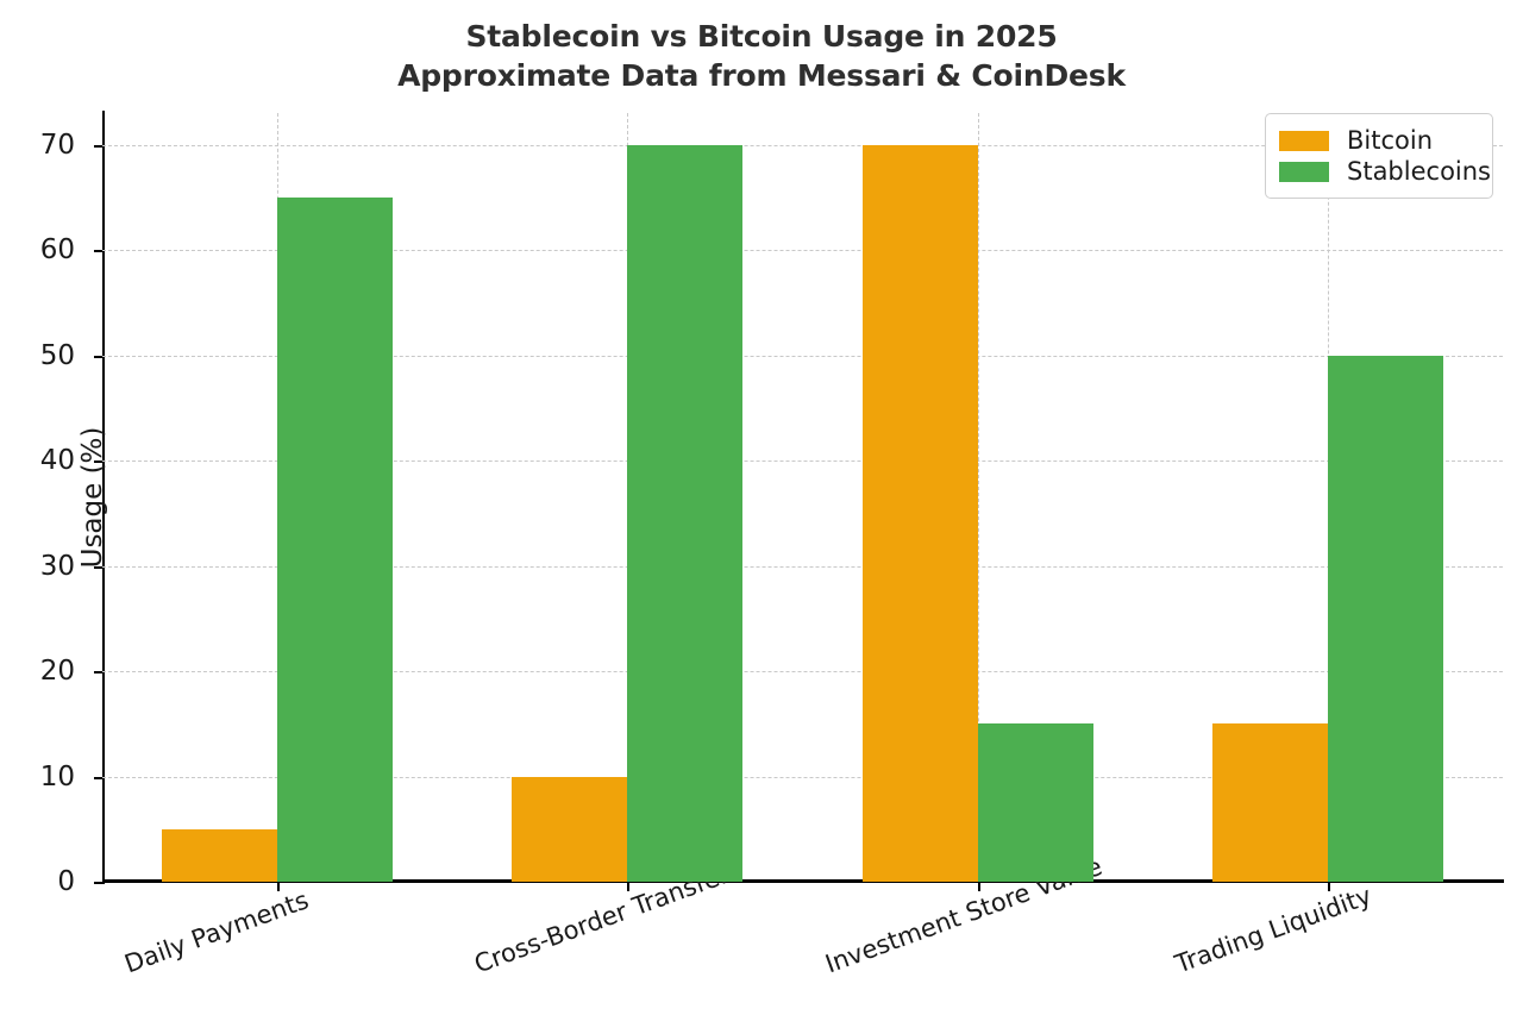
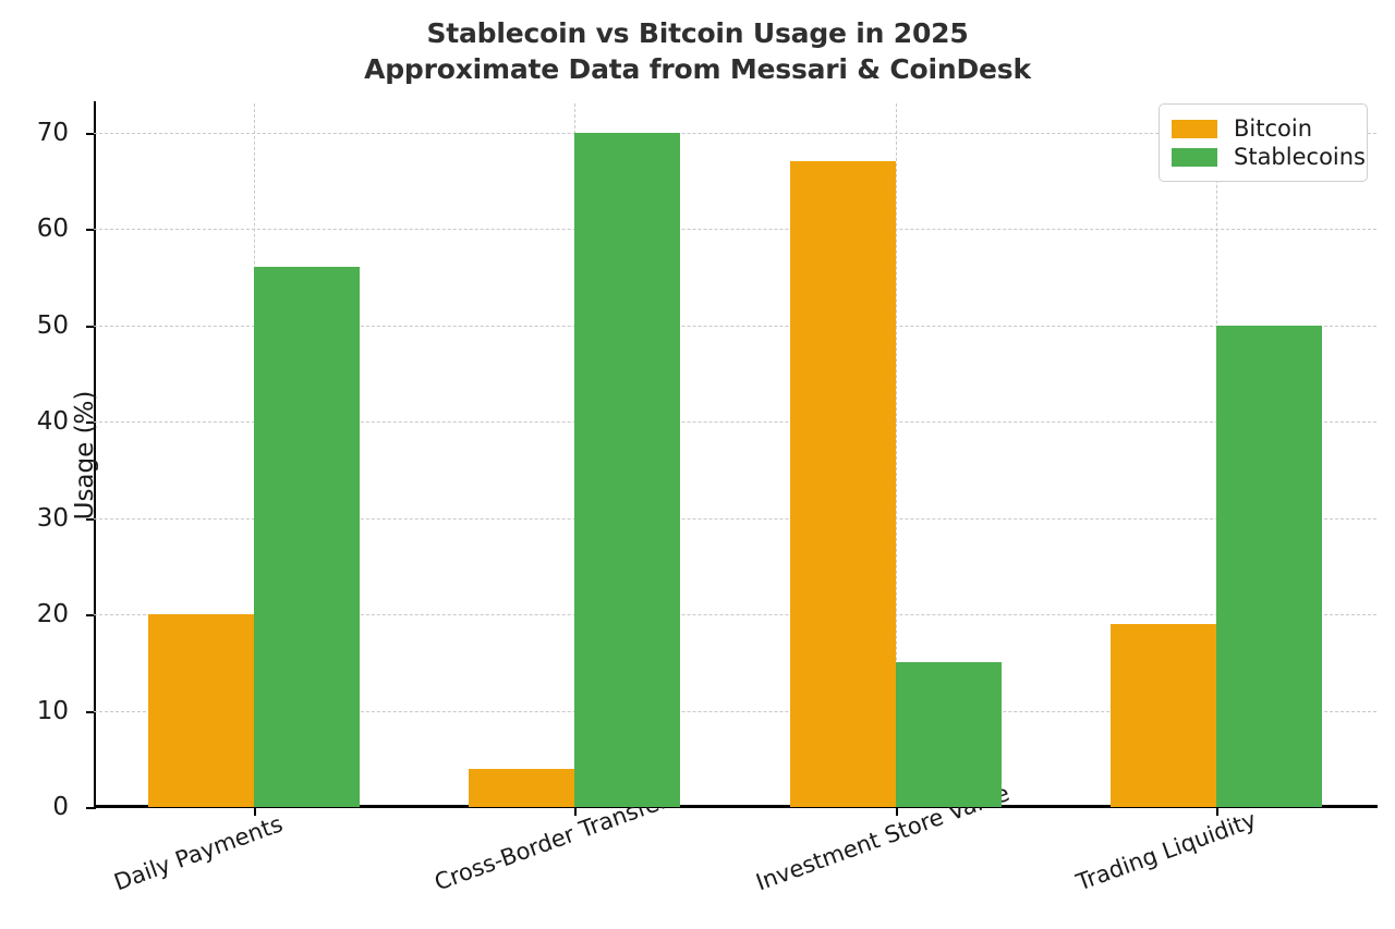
Bitcoin/Daily Payments: 5 -> 20
Stablecoins/Daily Payments: 65 -> 56
Bitcoin/Cross-Border Transfers: 10 -> 4
Bitcoin/Investment Store Value: 70 -> 67
Bitcoin/Trading Liquidity: 15 -> 19
